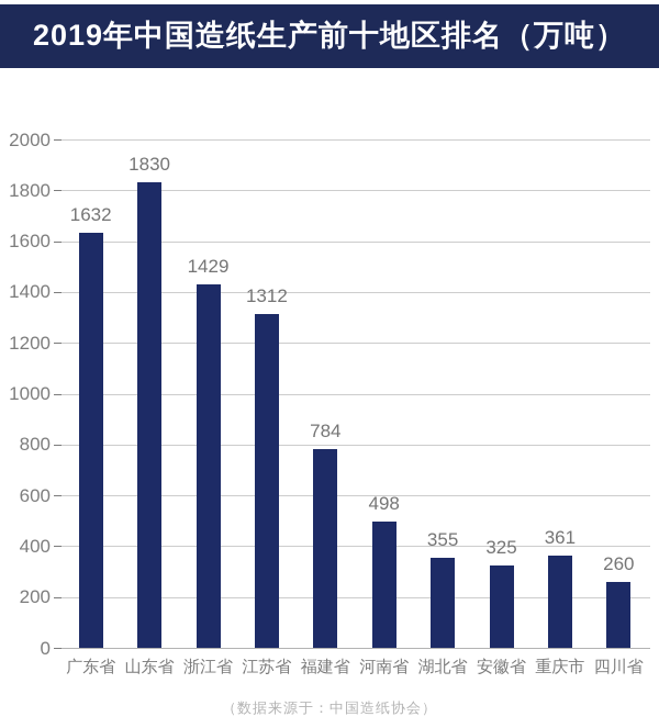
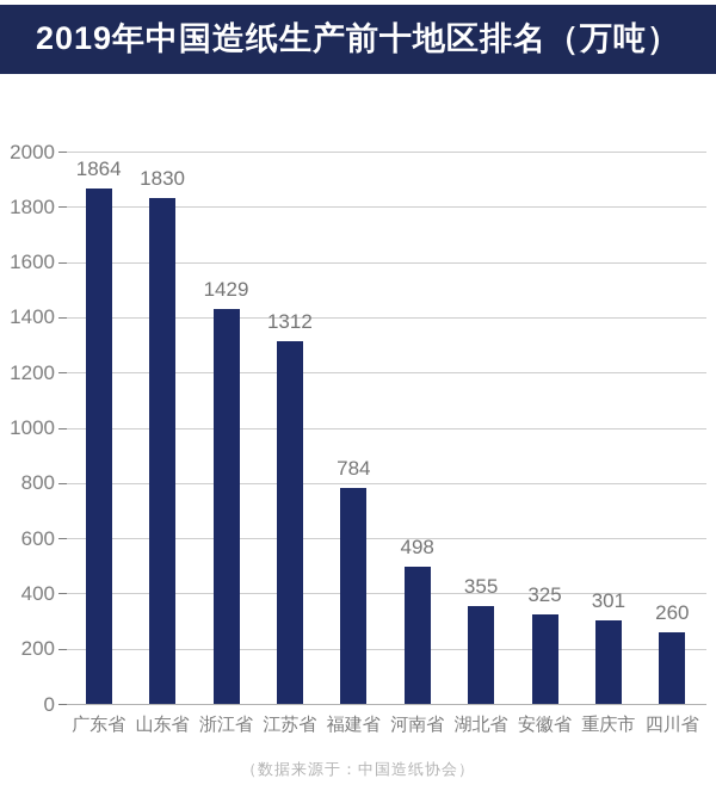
广东省: 1632 -> 1864
重庆市: 361 -> 301
